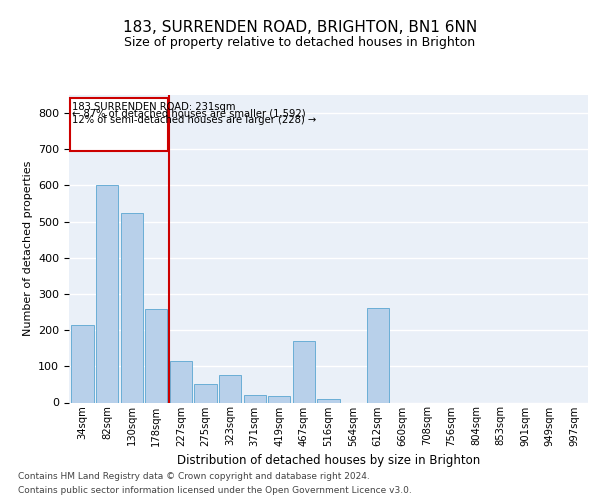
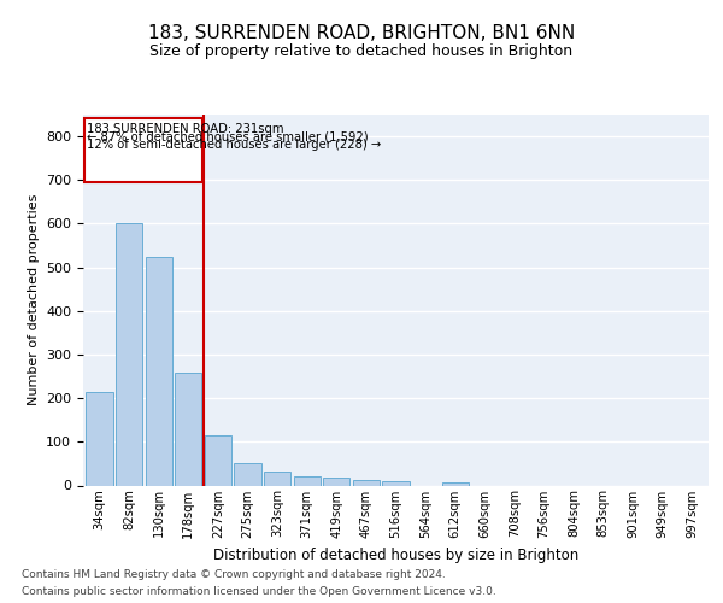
323sqm: 75 -> 32
467sqm: 170 -> 13
612sqm: 260 -> 8
